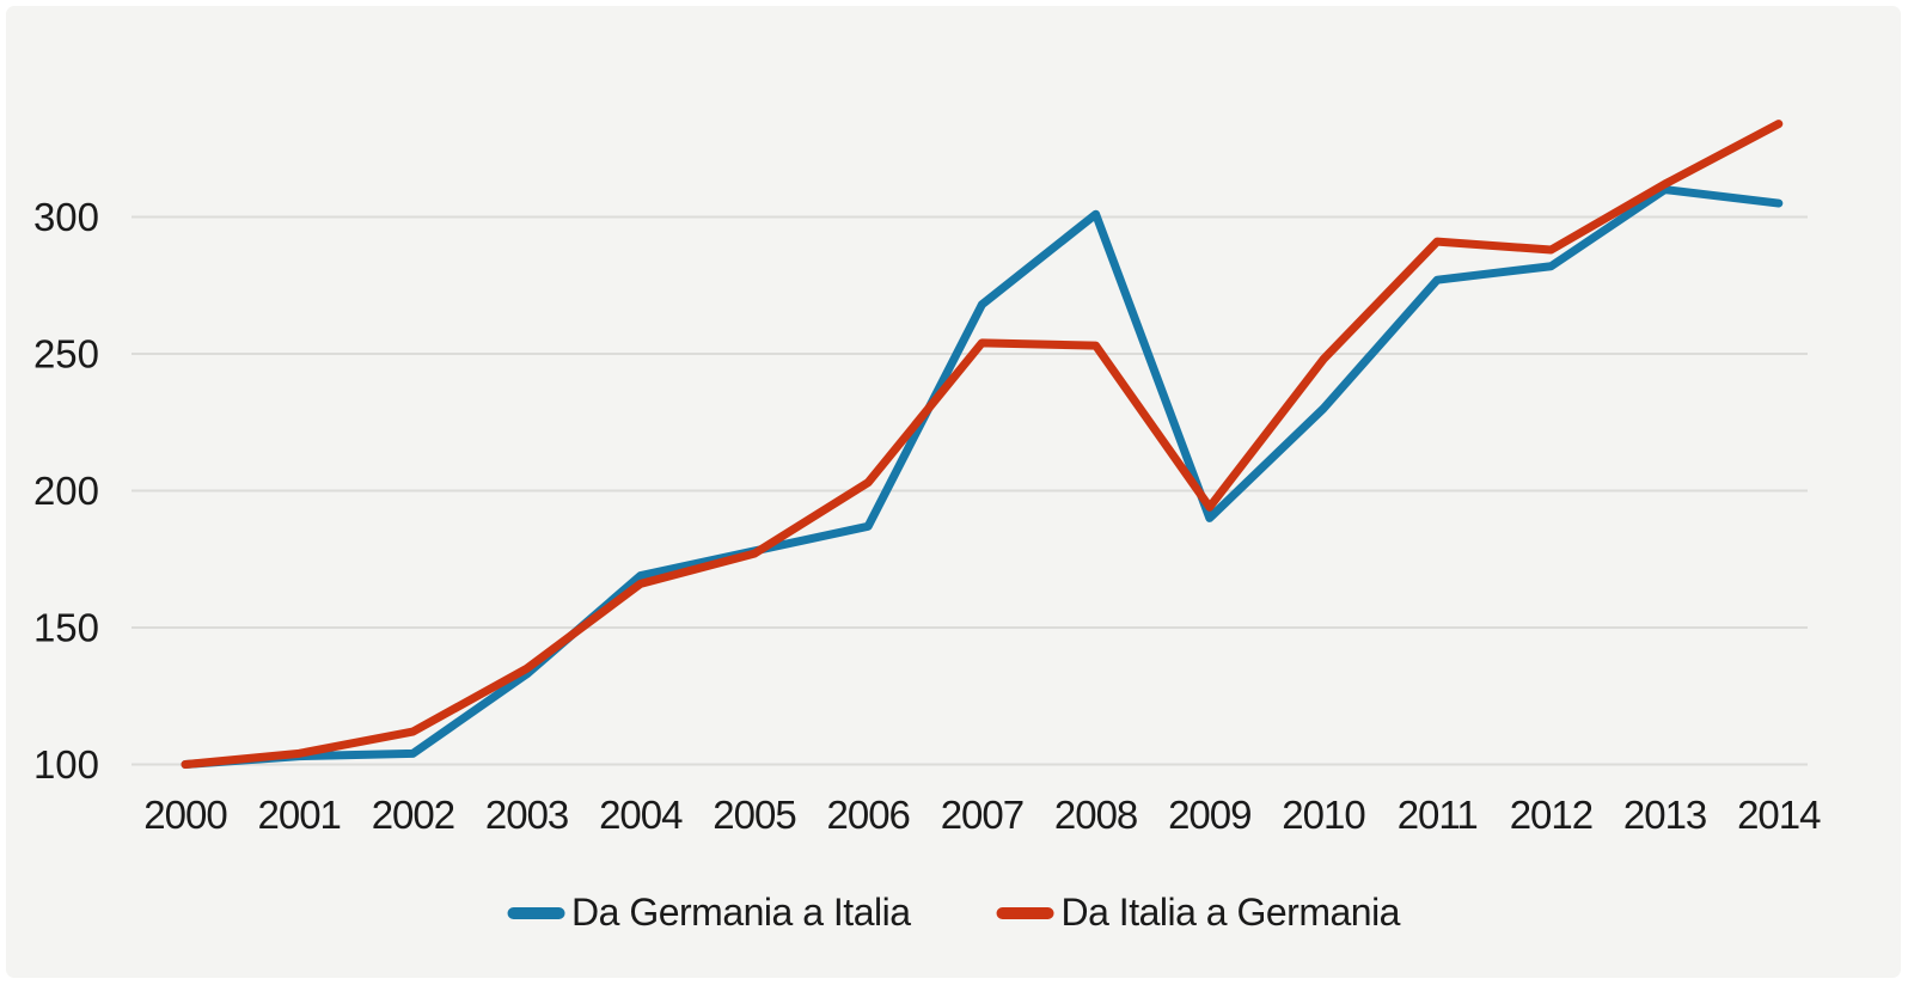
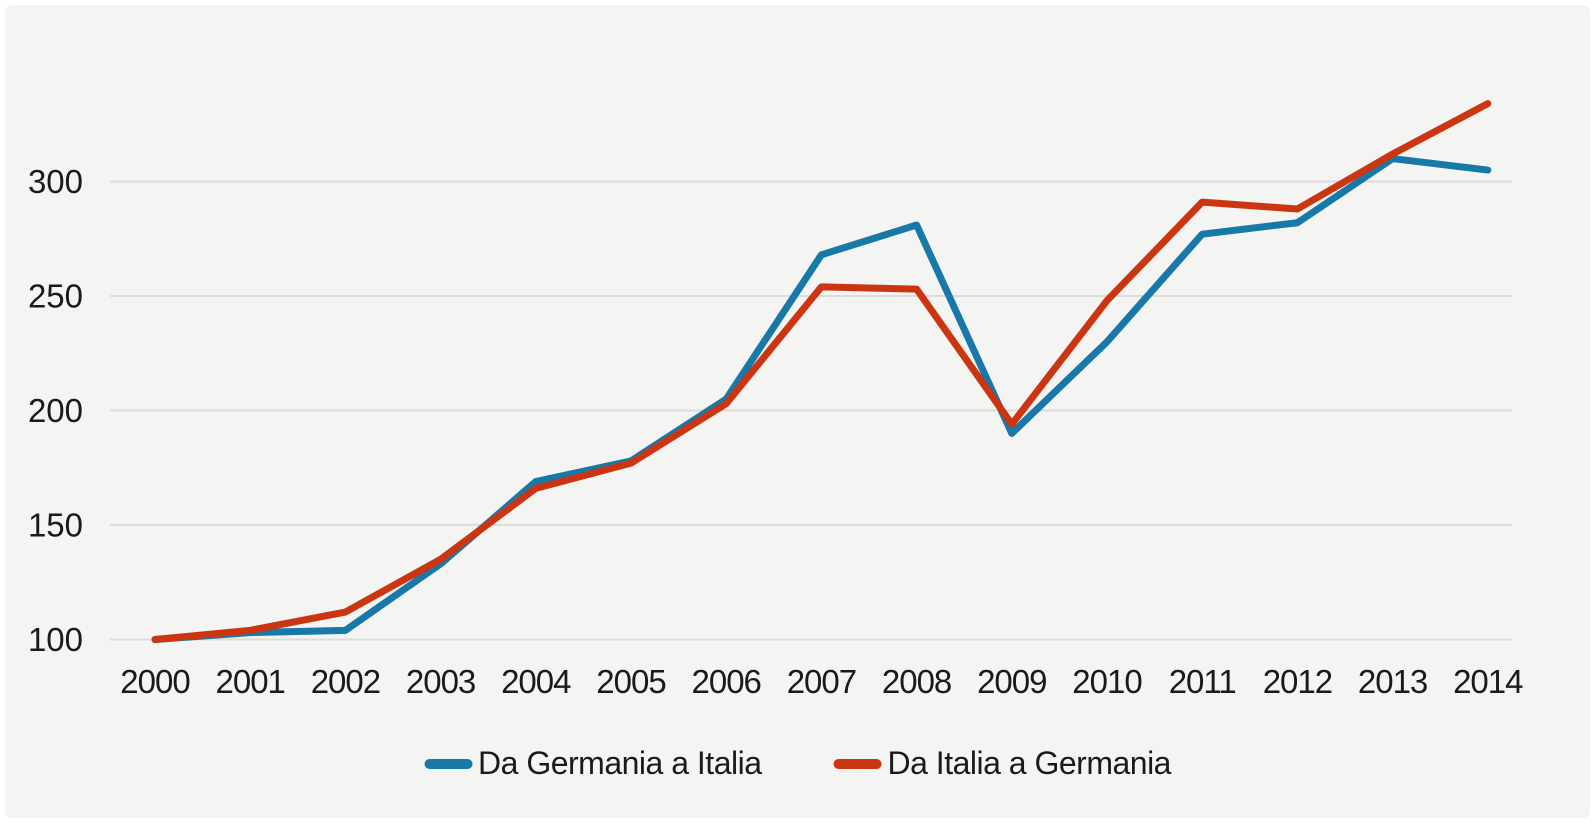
Da Germania a Italia/2006: 187 -> 205
Da Germania a Italia/2008: 301 -> 281
